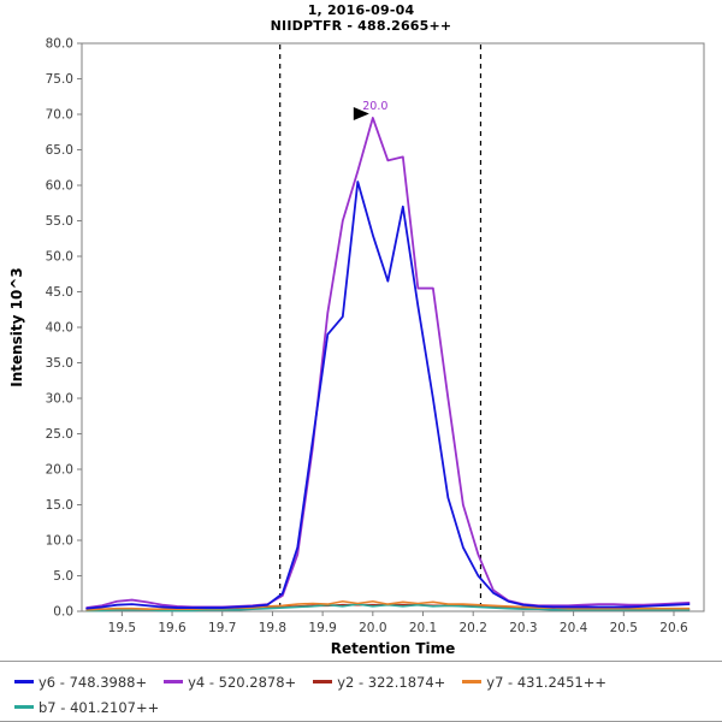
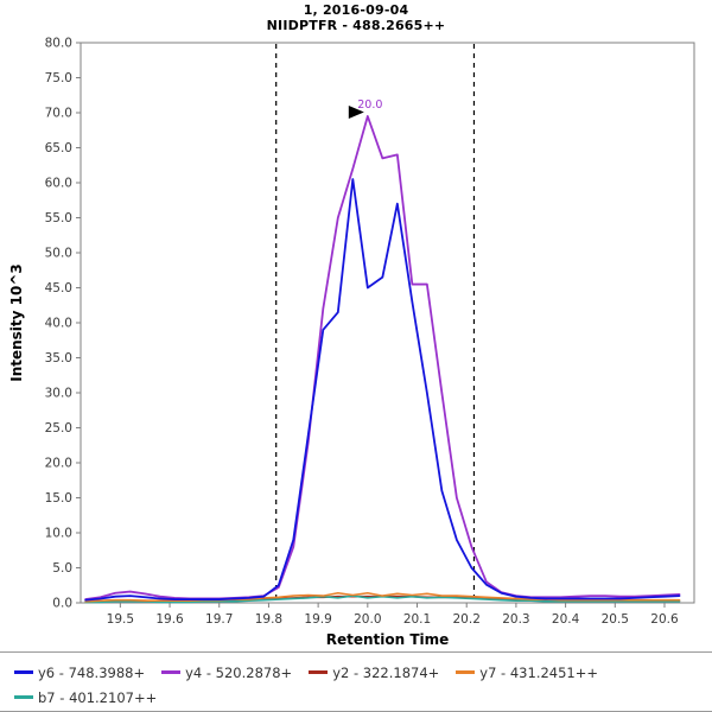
y6 - 748.3988+/20.0: 53 -> 45
